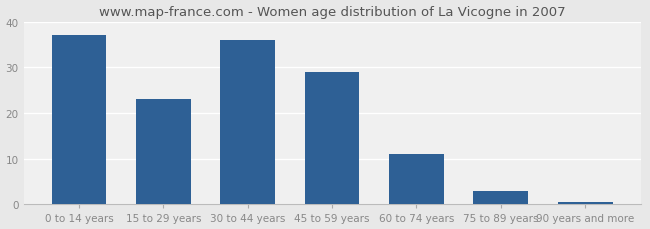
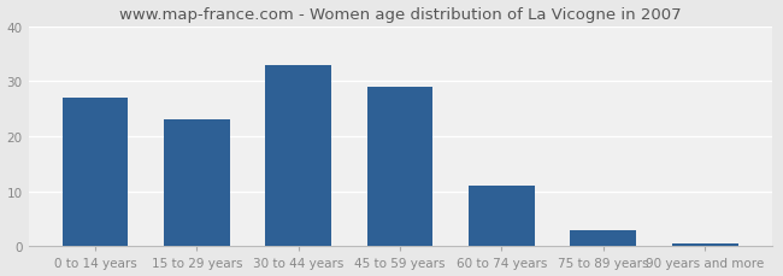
0 to 14 years: 37.0 -> 27.0
30 to 44 years: 36.0 -> 33.0
